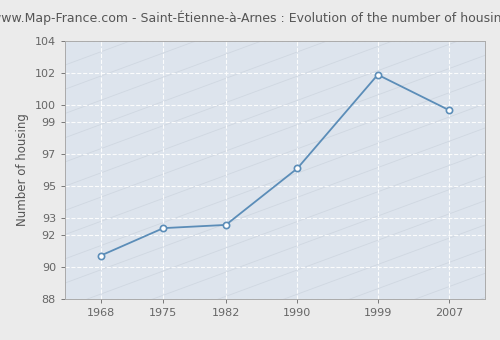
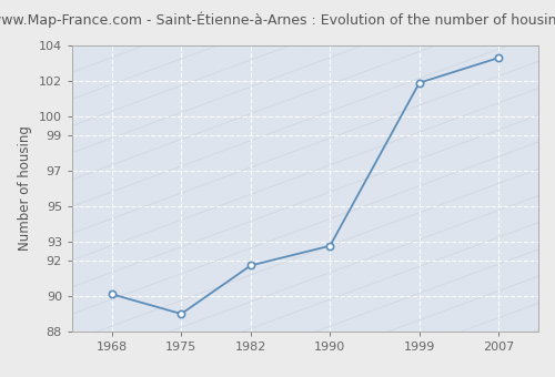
1968: 90.7 -> 90.1
1975: 92.4 -> 89.0
1982: 92.6 -> 91.7
1990: 96.1 -> 92.8
2007: 99.7 -> 103.3
